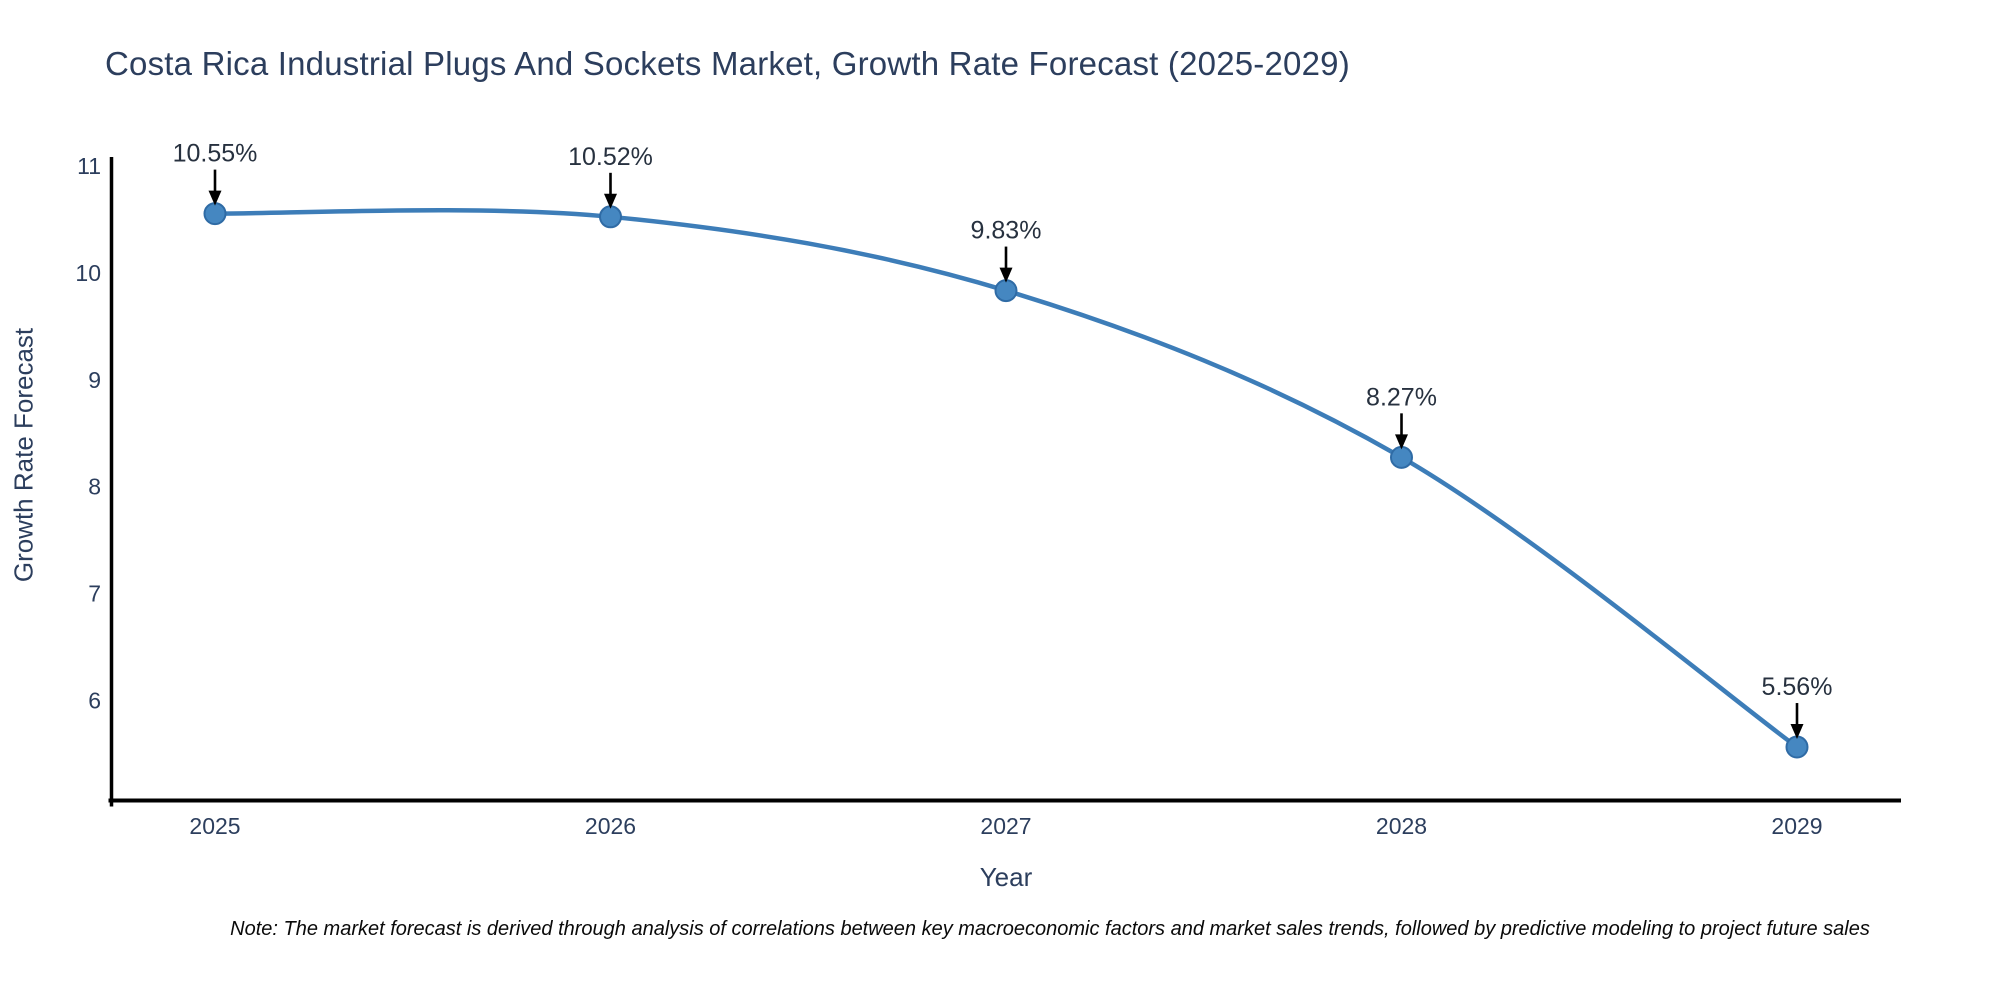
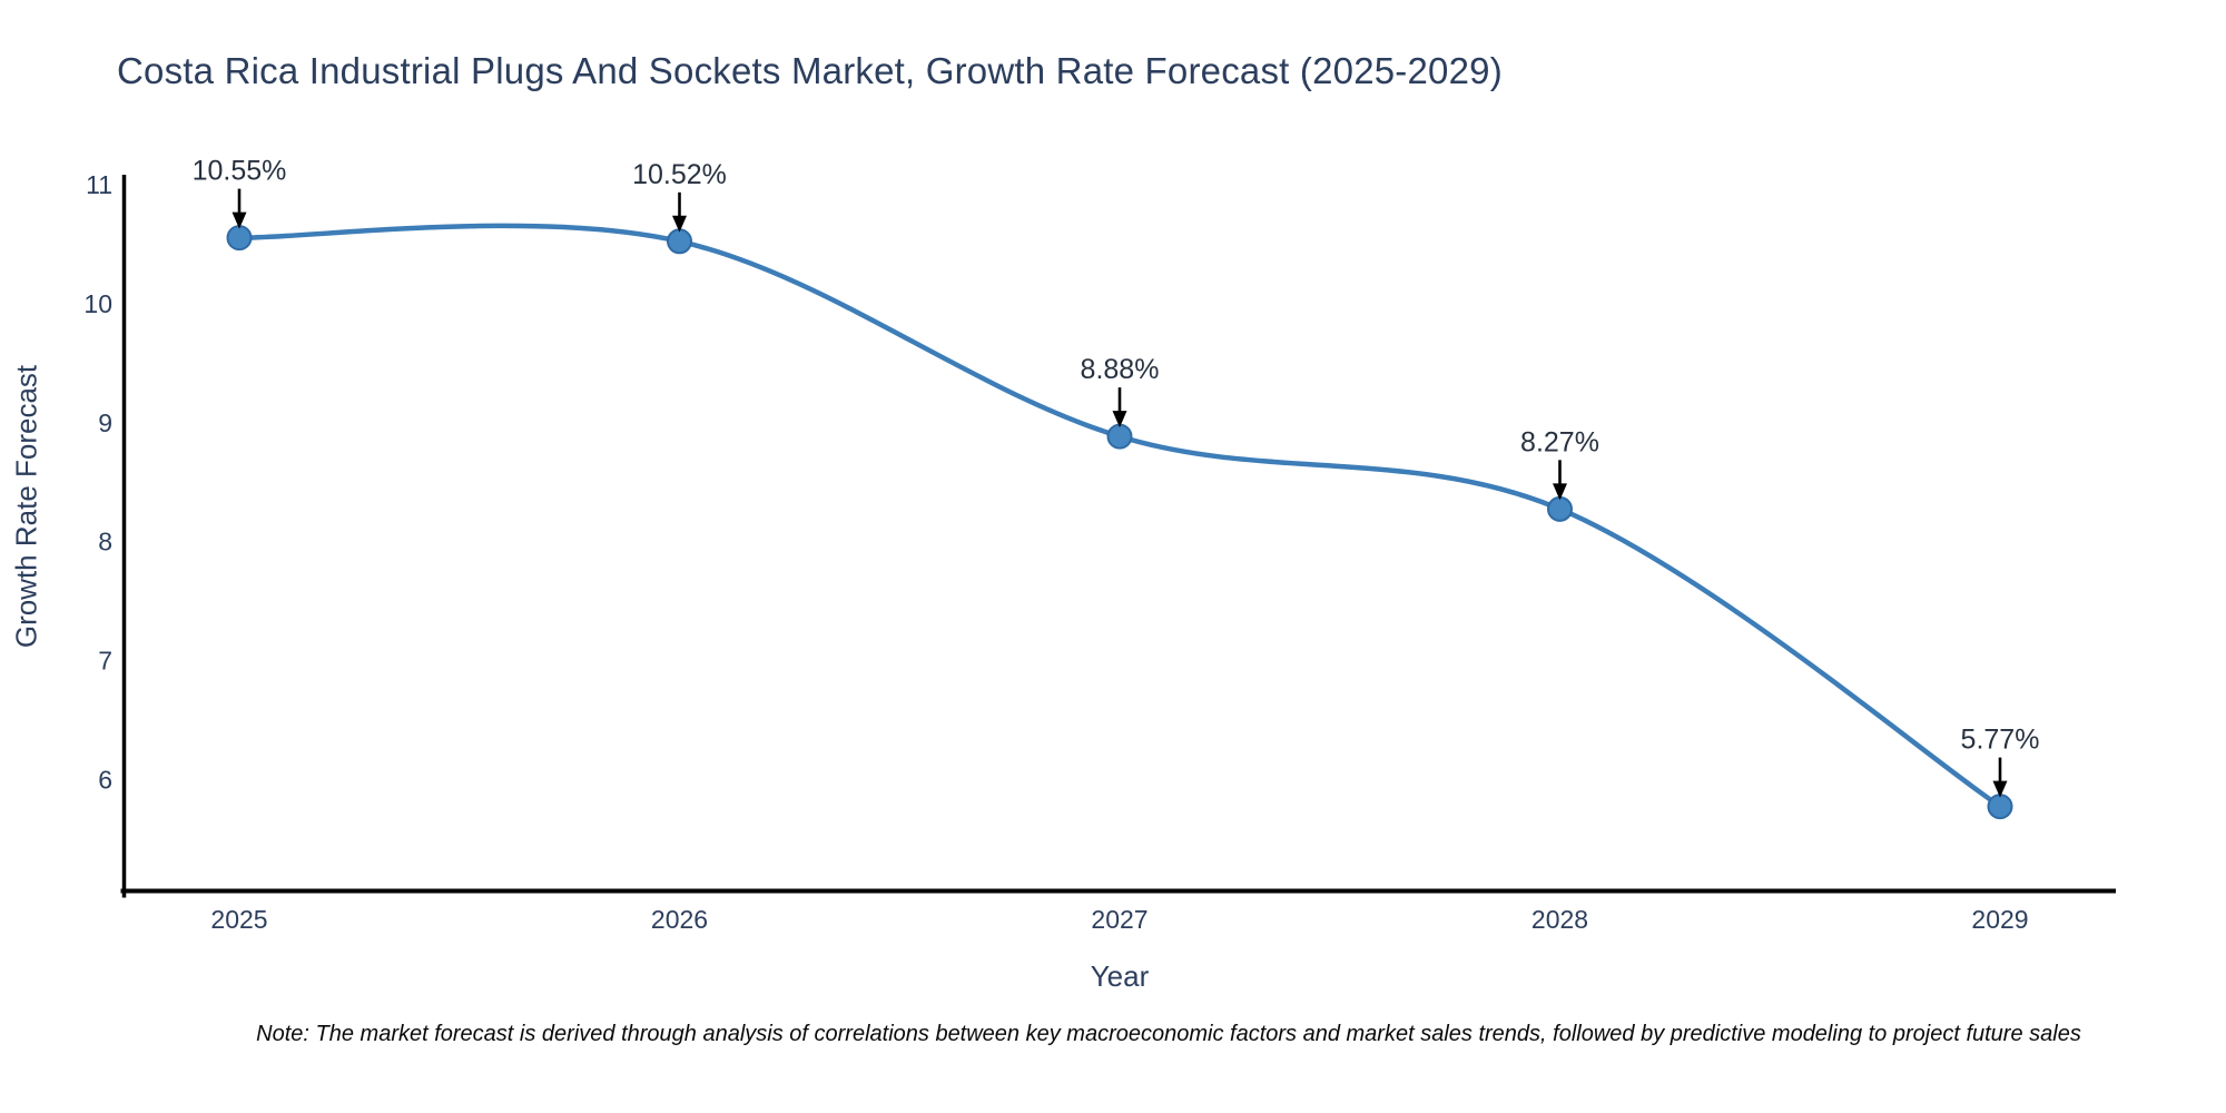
2027: 9.83% -> 8.88%
2029: 5.56% -> 5.77%
